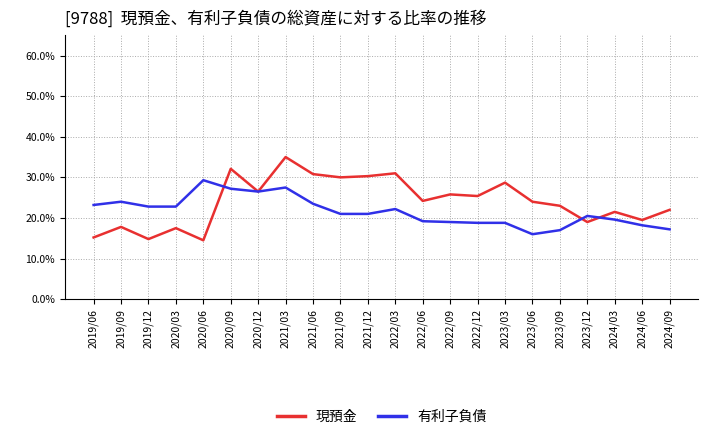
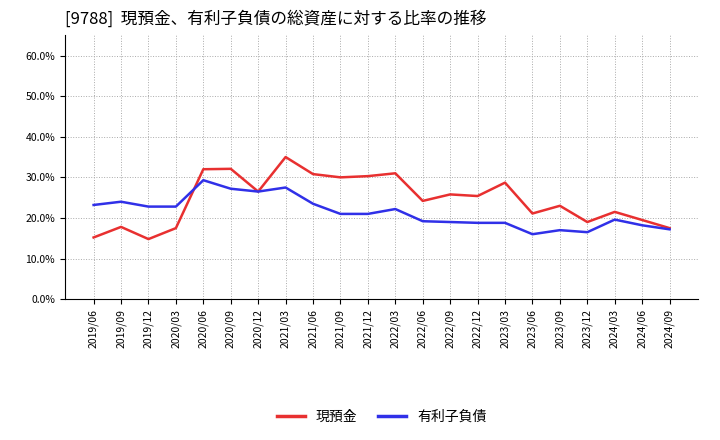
現預金/2020/06: 14.5% -> 32.0%
現預金/2023/06: 24.0% -> 21.1%
有利子負債/2023/12: 20.5% -> 16.5%
現預金/2024/09: 22.0% -> 17.5%
